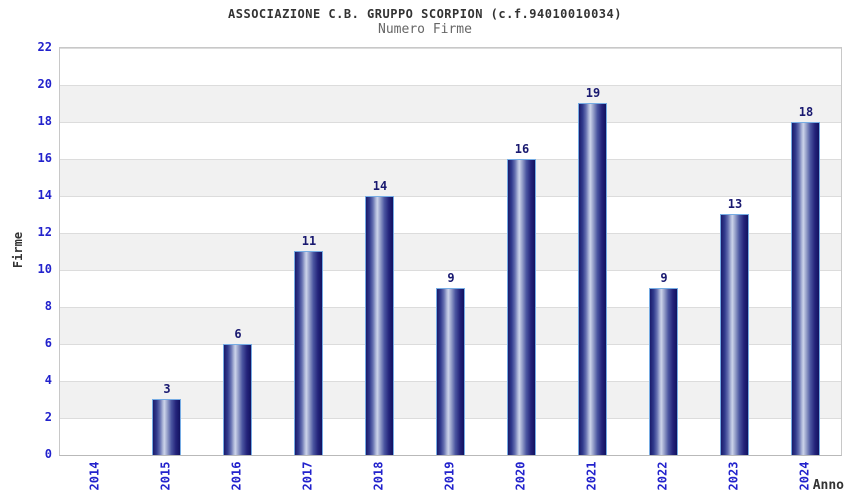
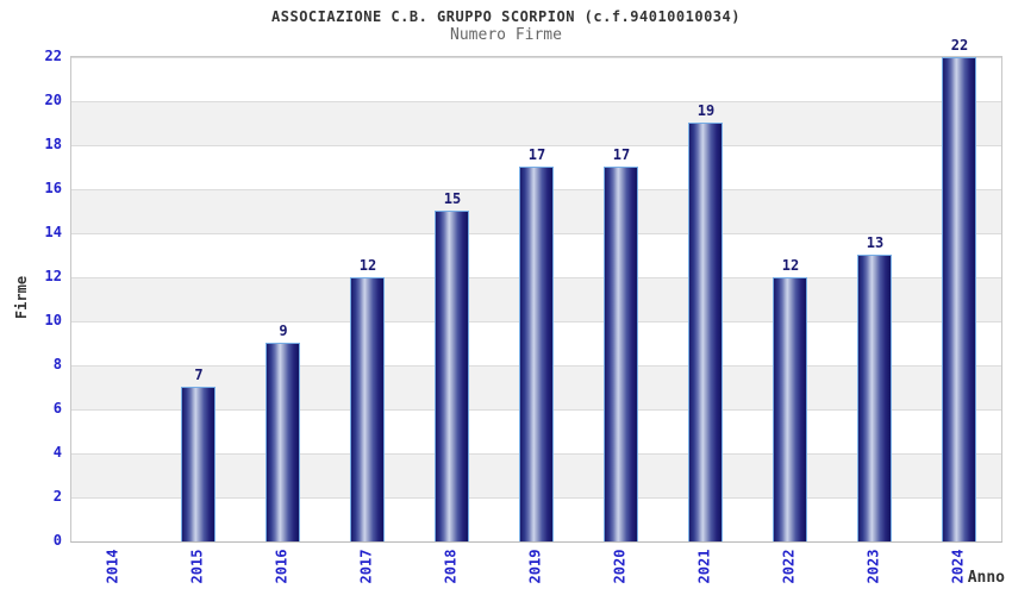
2015: 3 -> 7
2016: 6 -> 9
2017: 11 -> 12
2018: 14 -> 15
2019: 9 -> 17
2020: 16 -> 17
2022: 9 -> 12
2024: 18 -> 22
